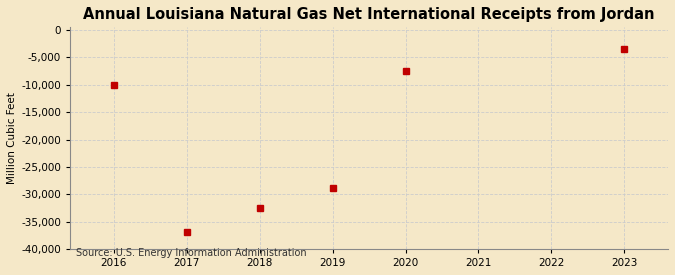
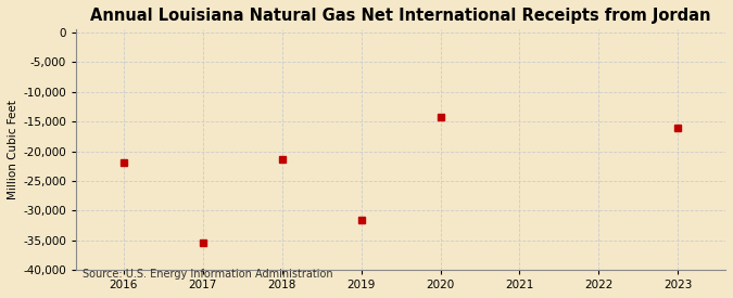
2016: -10,000 -> -22,000
2017: -36,800 -> -35,400
2018: -32,500 -> -21,400
2019: -28,900 -> -31,600
2020: -7,400 -> -14,200
2023: -3,500 -> -16,000
